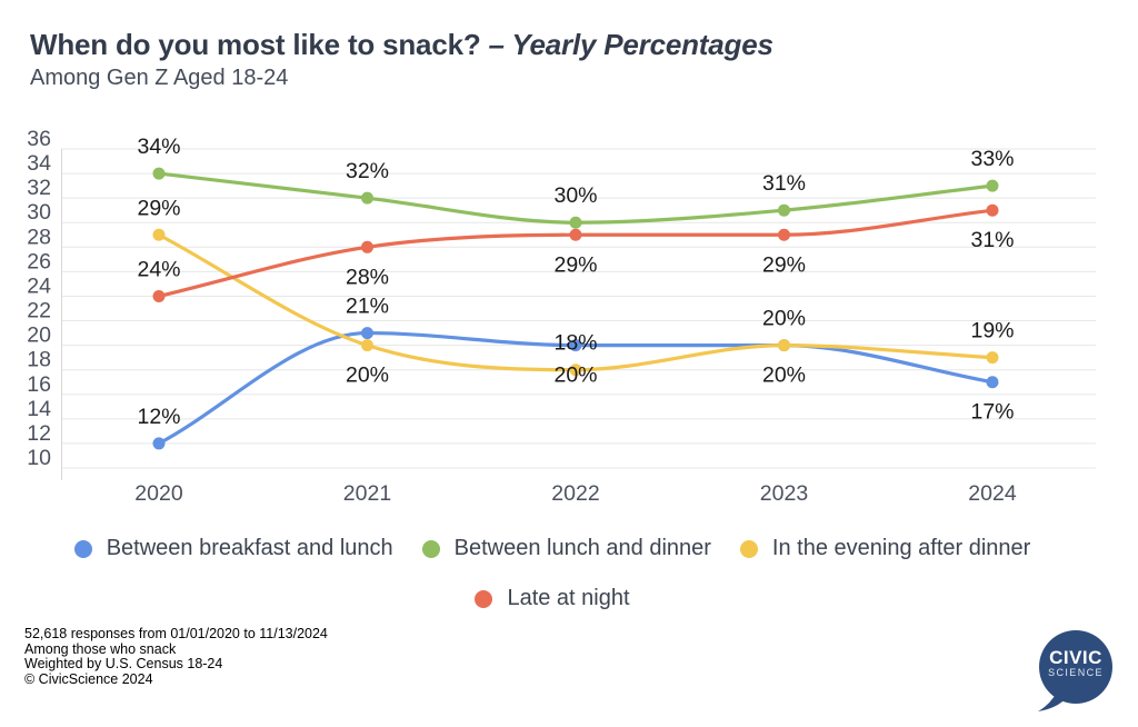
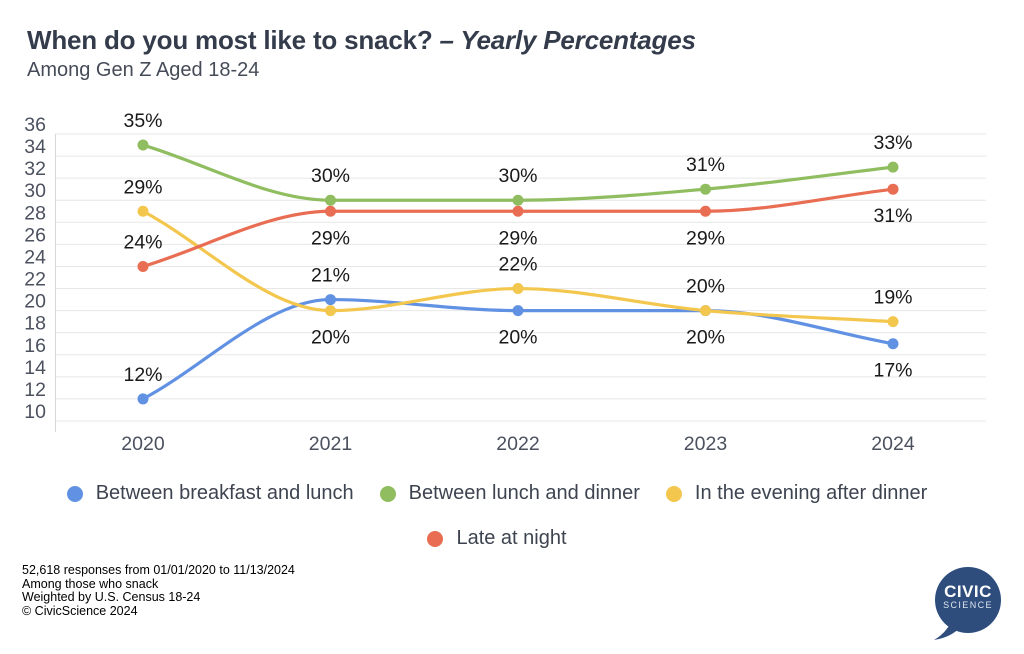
Between lunch and dinner/2020: 34% -> 35%
Between lunch and dinner/2021: 32% -> 30%
Late at night/2021: 28% -> 29%
In the evening after dinner/2022: 18% -> 22%
